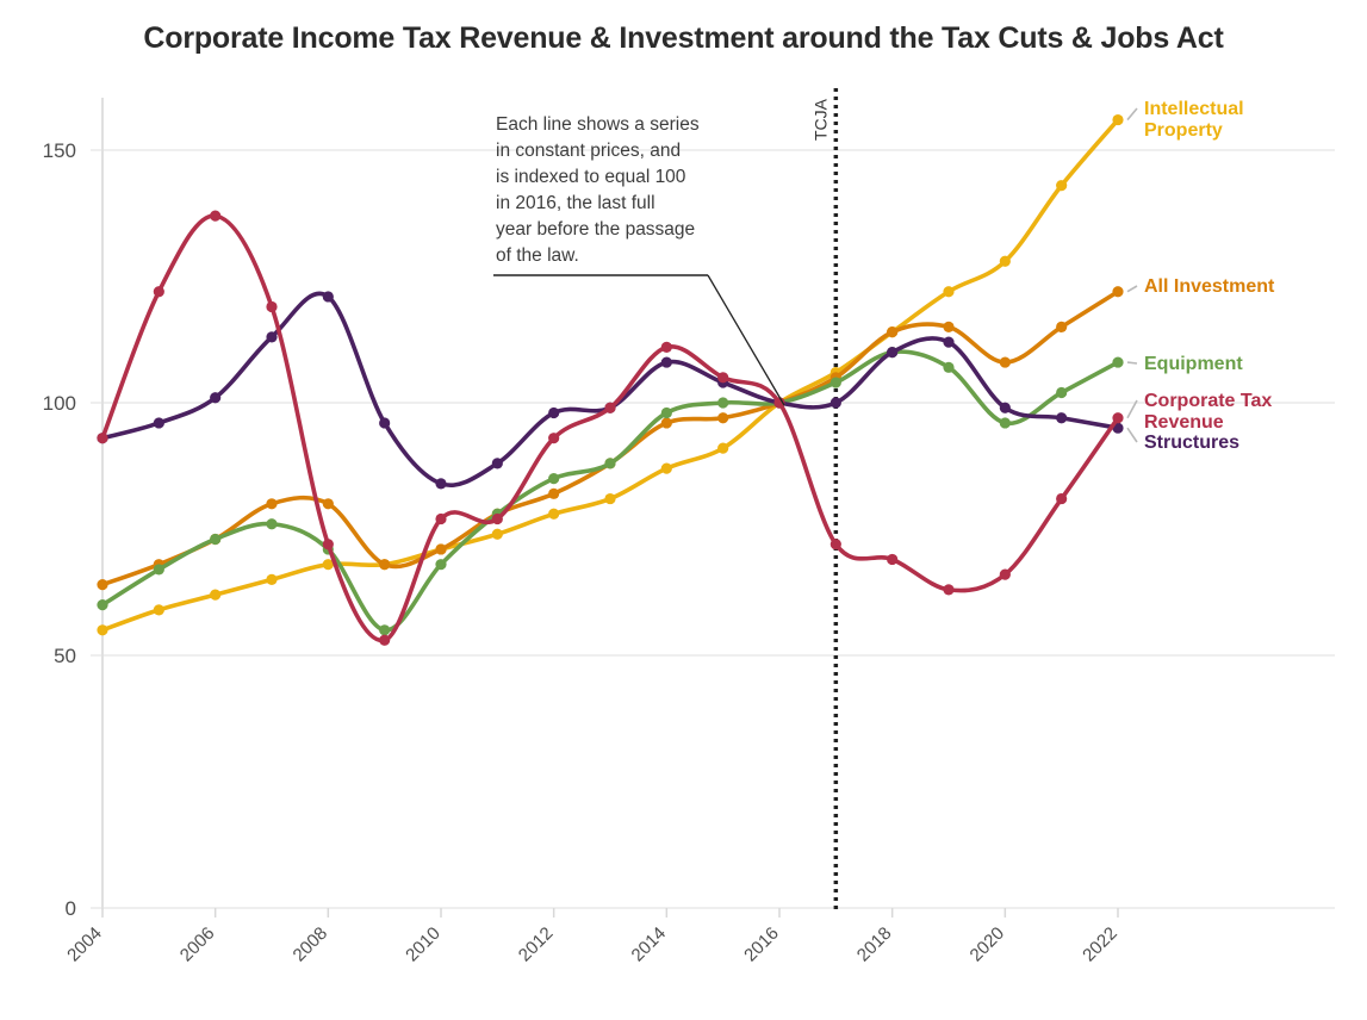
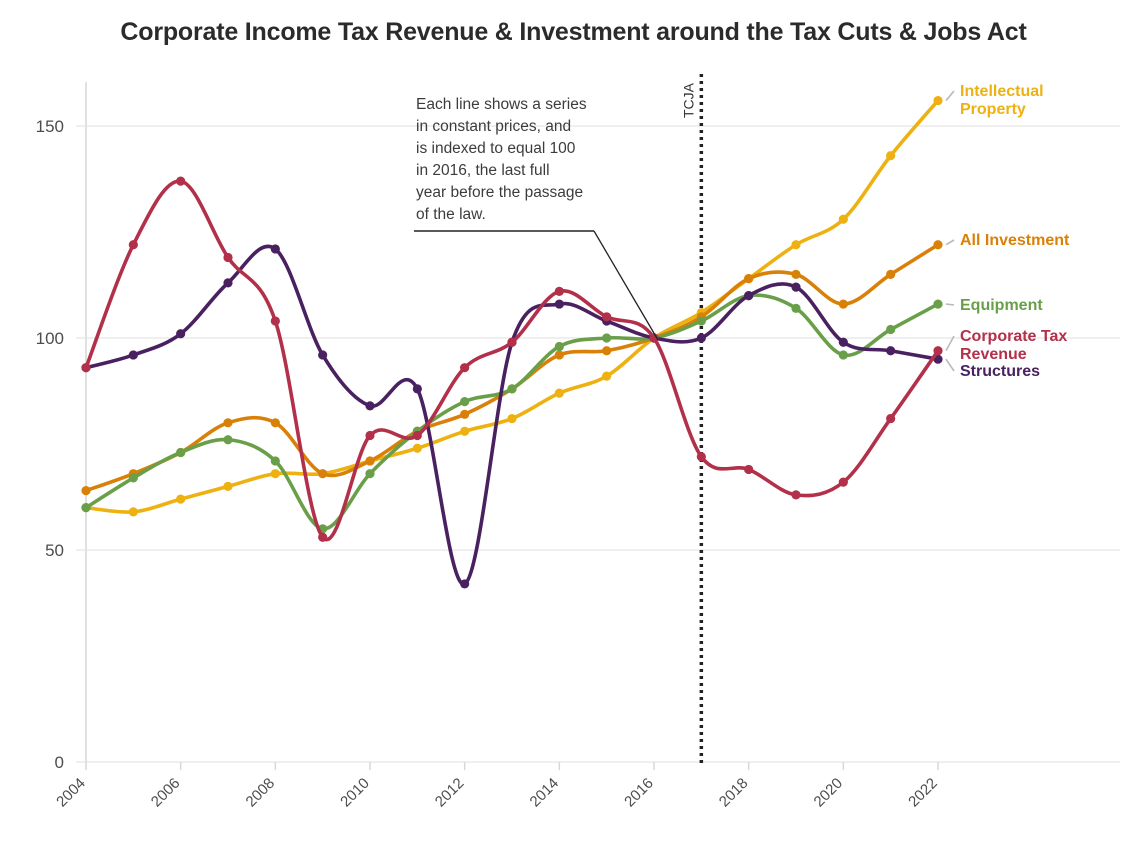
Intellectual Property/2004: 55 -> 60
Corporate Tax Revenue/2008: 72 -> 104
Structures/2012: 98 -> 42
